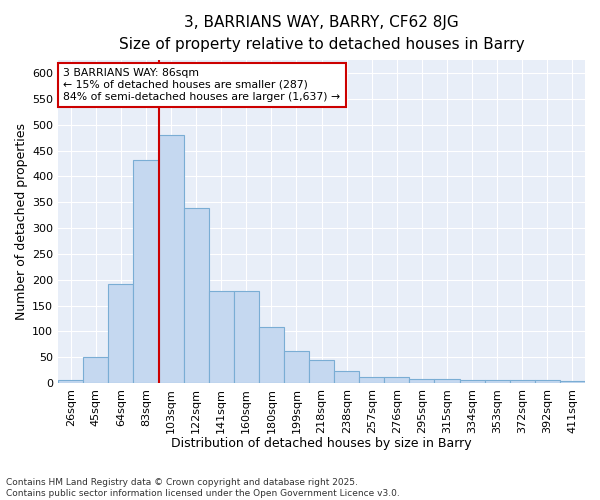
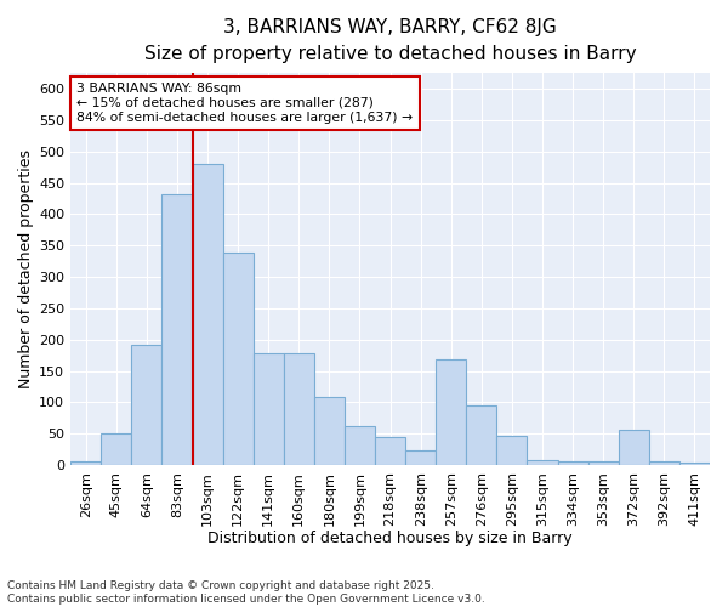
257sqm: 12 -> 168
276sqm: 12 -> 94
295sqm: 8 -> 46
372sqm: 5 -> 56
